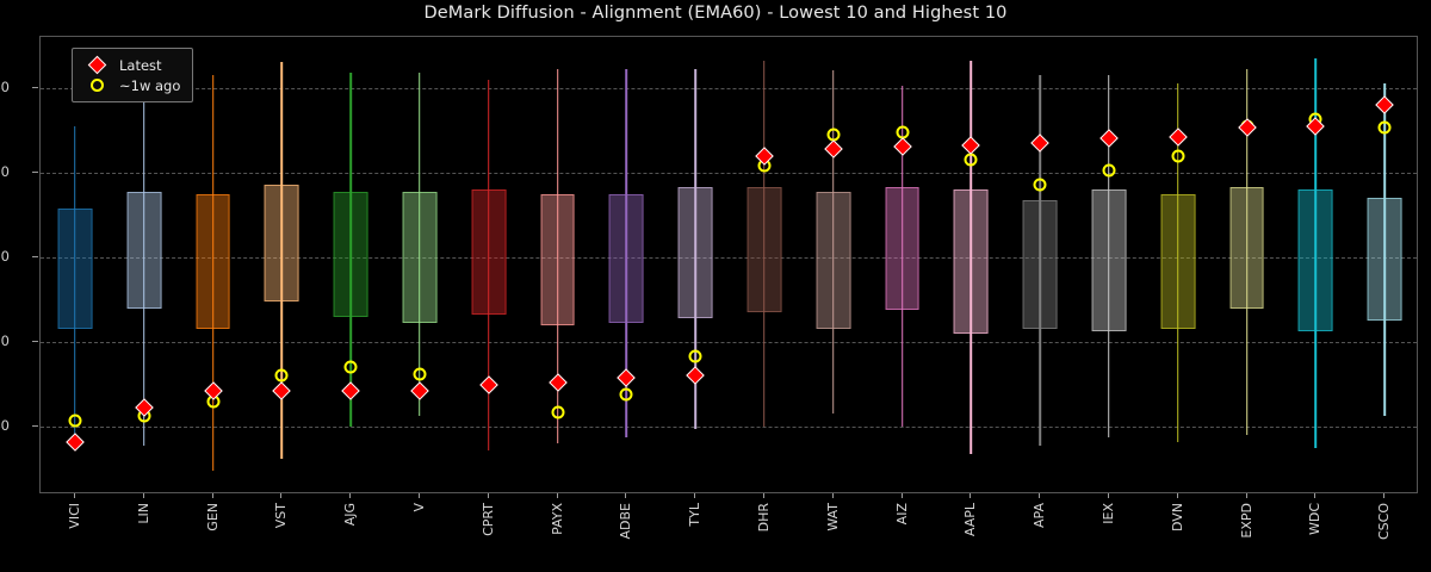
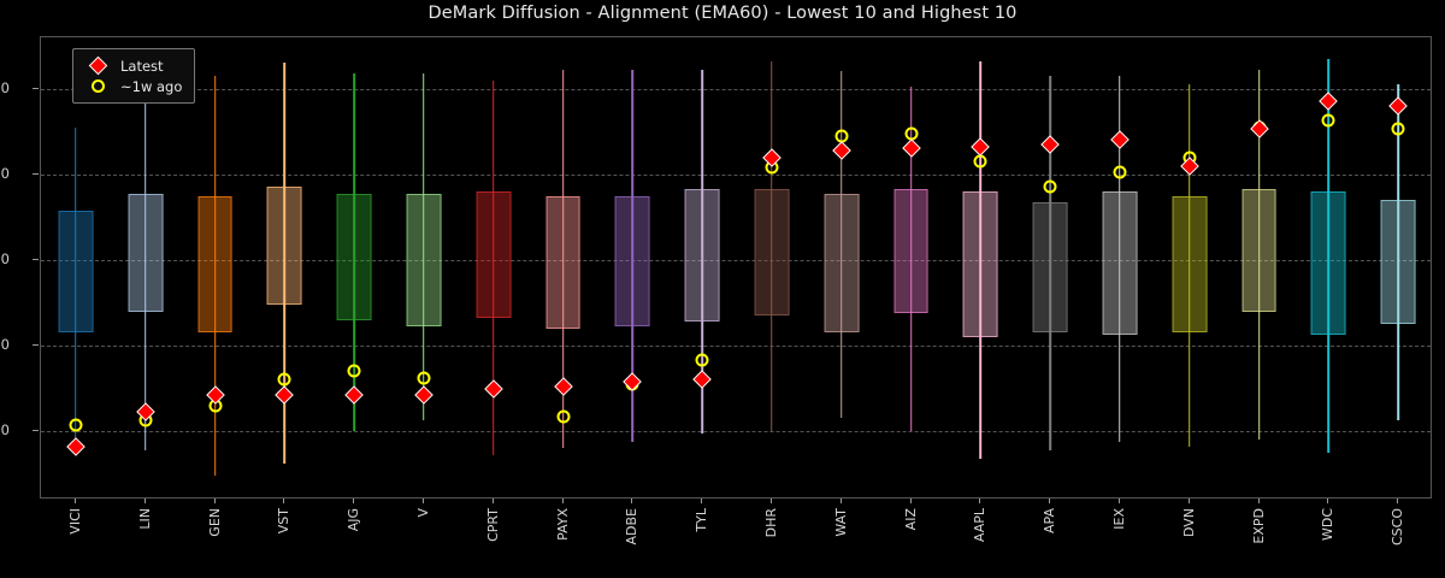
~1w ago/ADBE: -32 -> -29
Latest/DVN: 28 -> 22
Latest/WDC: 31 -> 37
